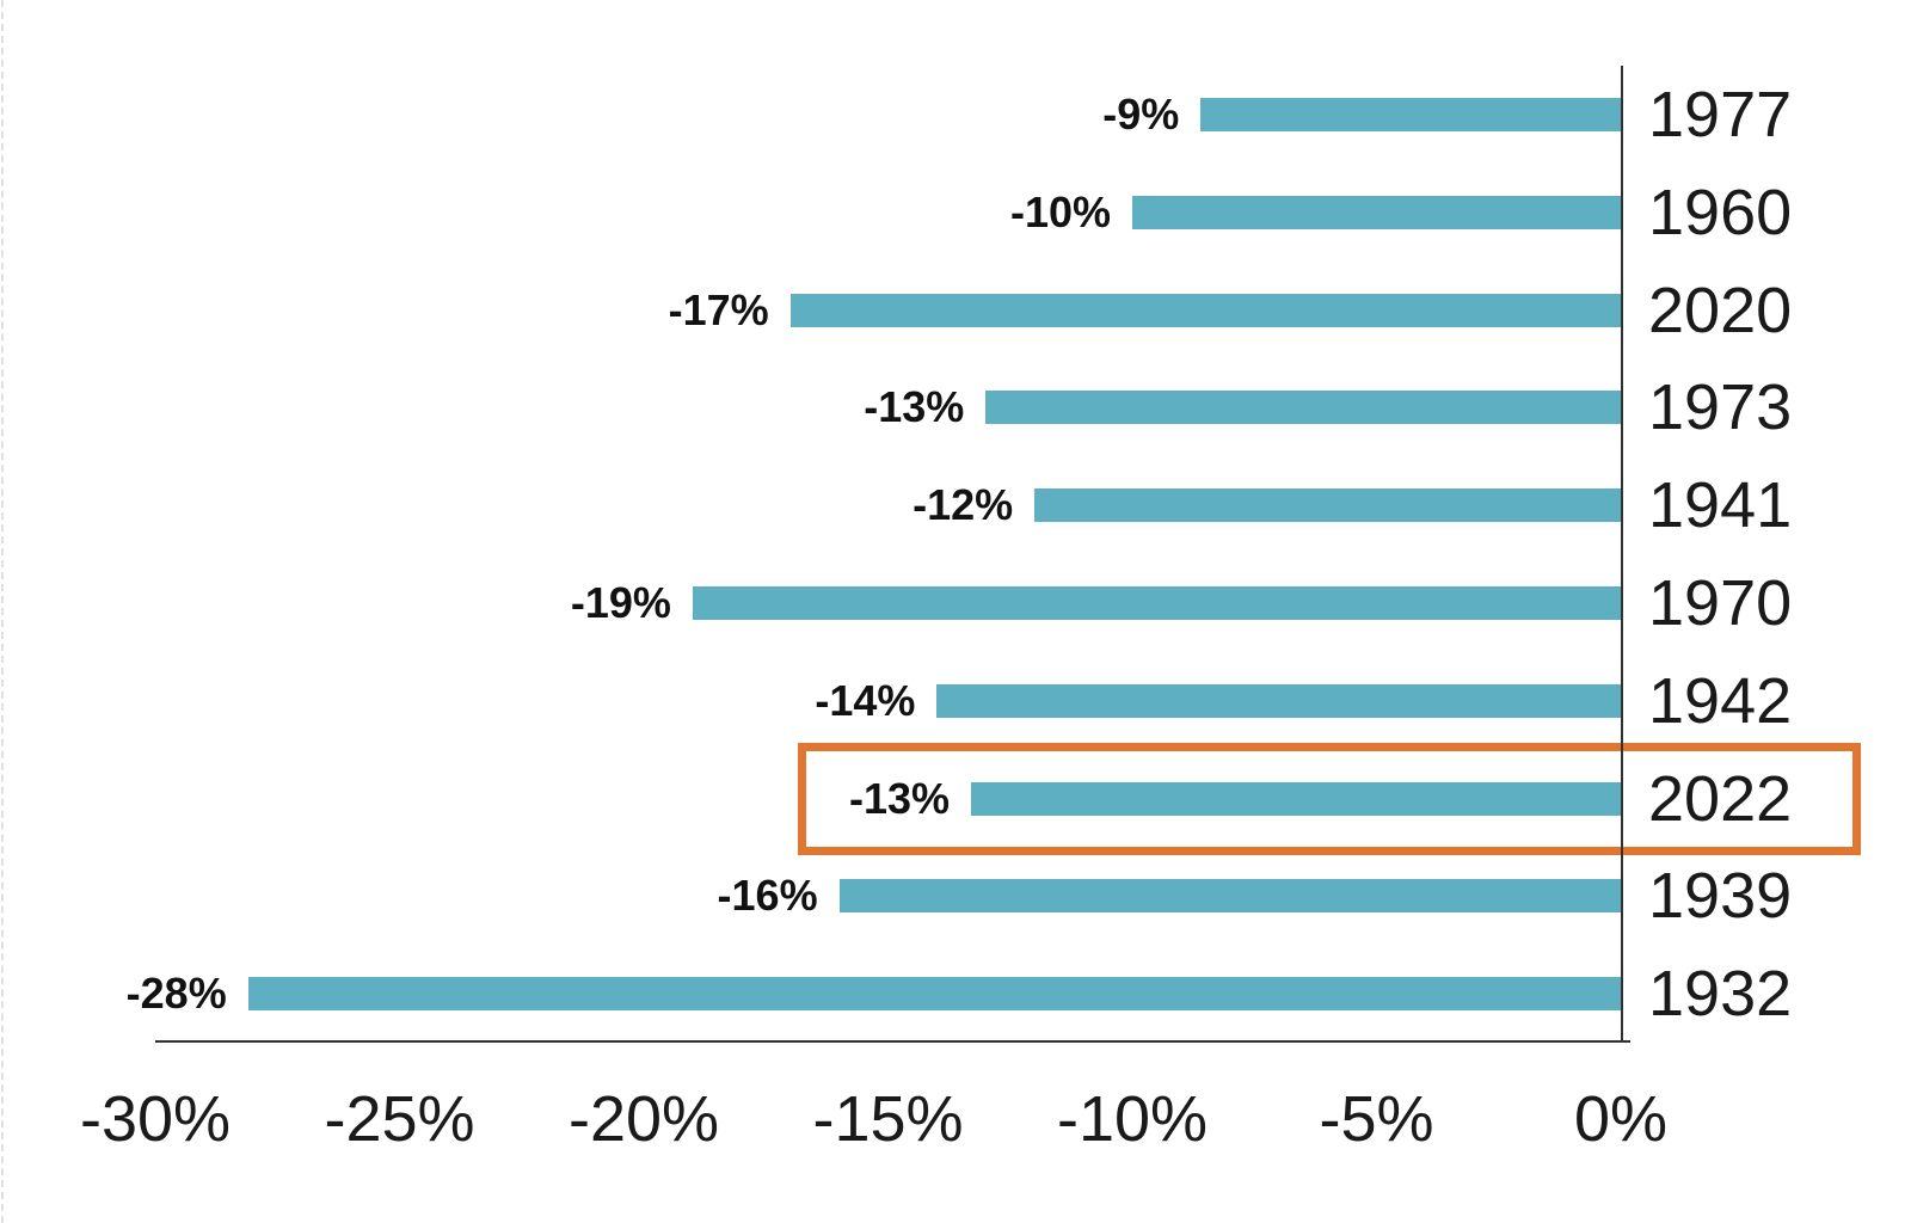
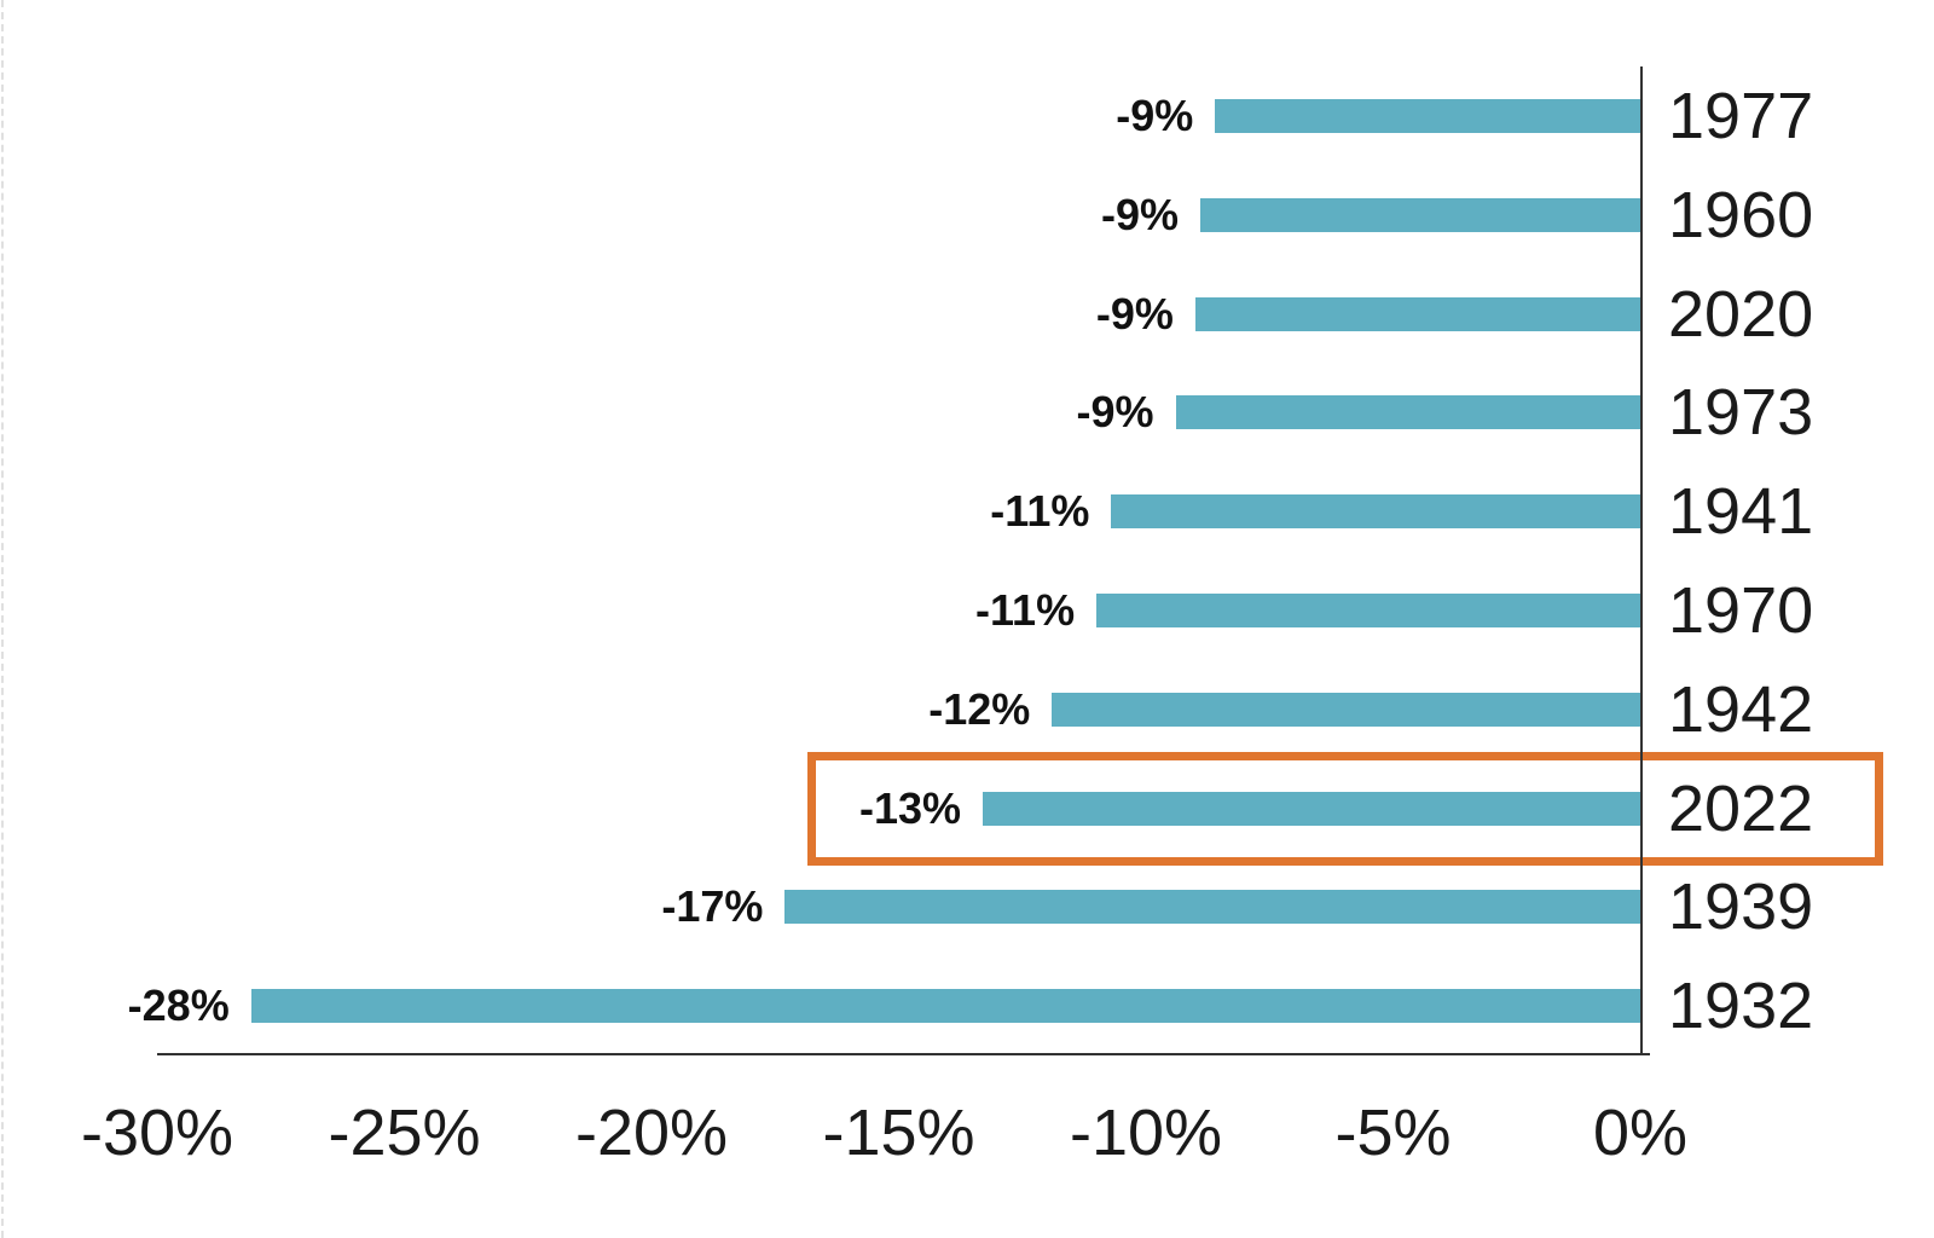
1960: -10% -> -9%
2020: -17% -> -9%
1973: -13% -> -9%
1941: -12% -> -11%
1970: -19% -> -11%
1942: -14% -> -12%
1939: -16% -> -17%
